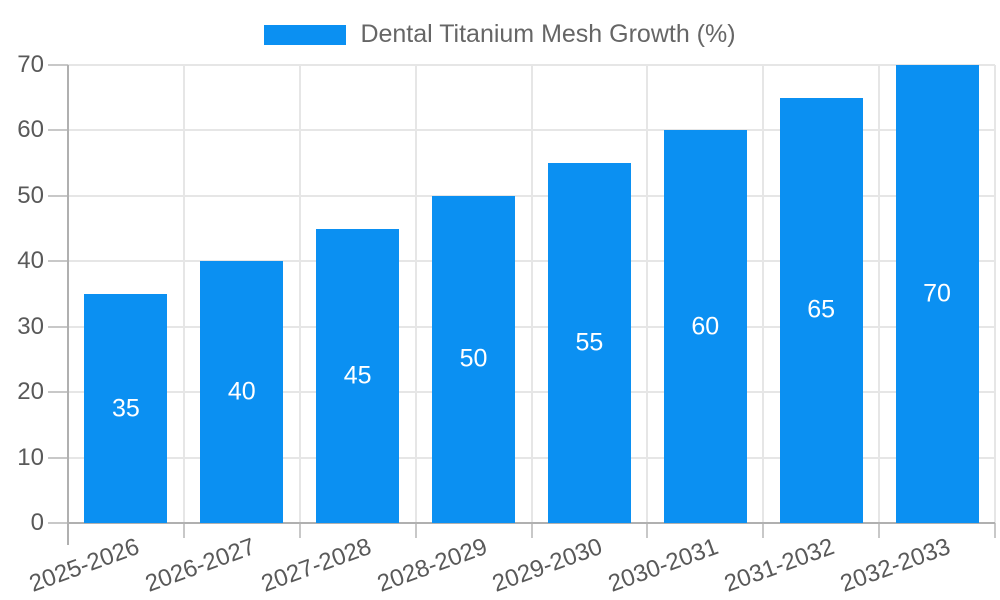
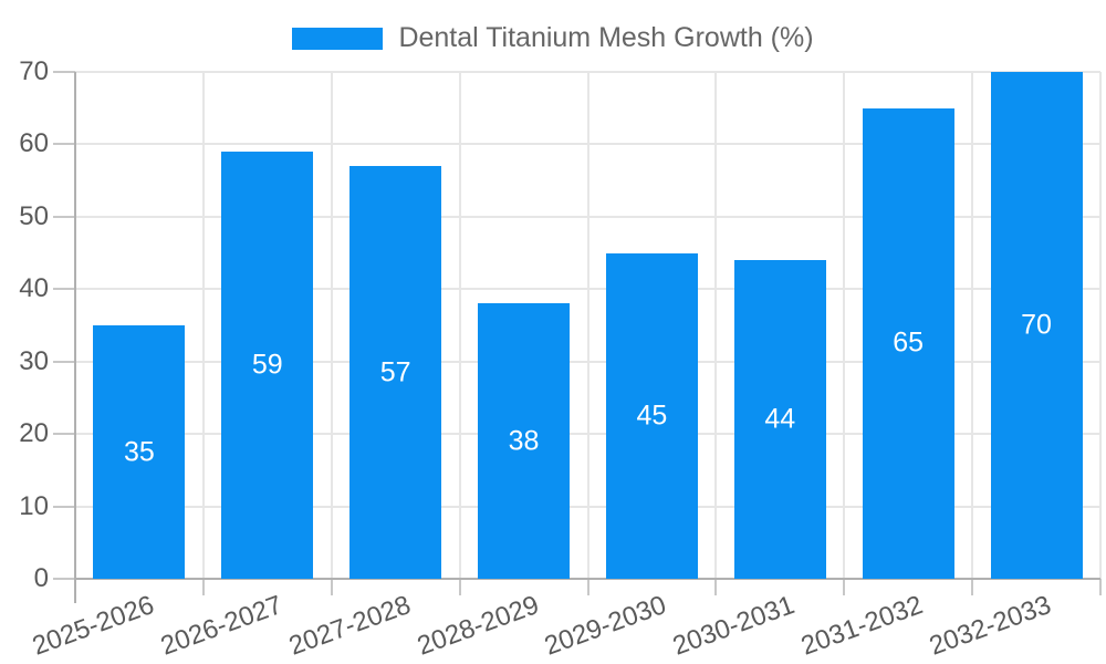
2026-2027: 40 -> 59
2027-2028: 45 -> 57
2028-2029: 50 -> 38
2029-2030: 55 -> 45
2030-2031: 60 -> 44
